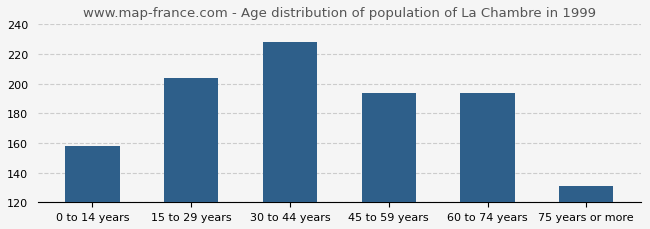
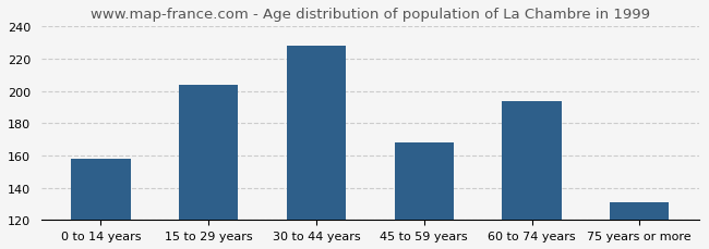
45 to 59 years: 194 -> 168
